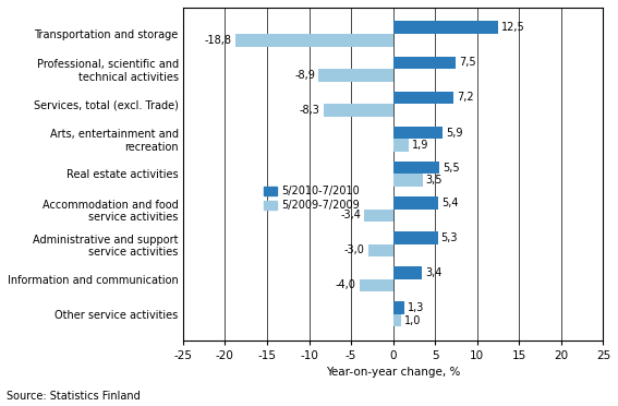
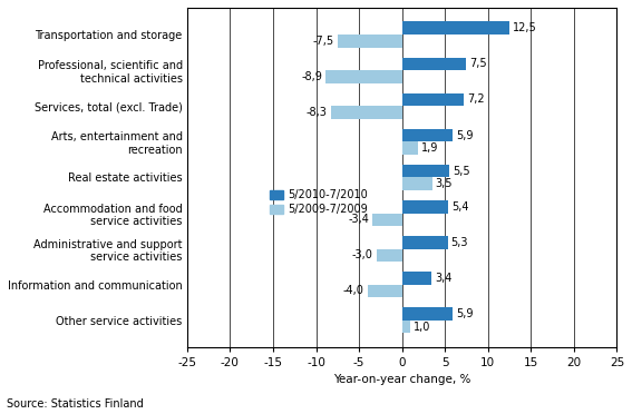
5/2009-7/2009/Transportation and storage: -18,8 -> -7,5
5/2010-7/2010/Other service activities: 1,3 -> 5,9
